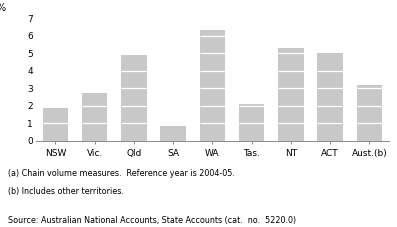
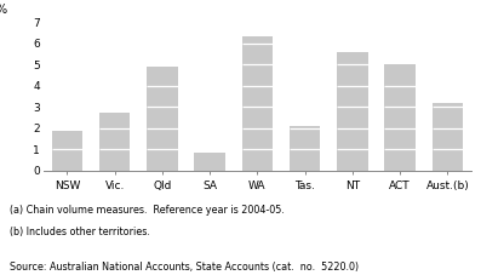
NT: 5.3 -> 5.6
